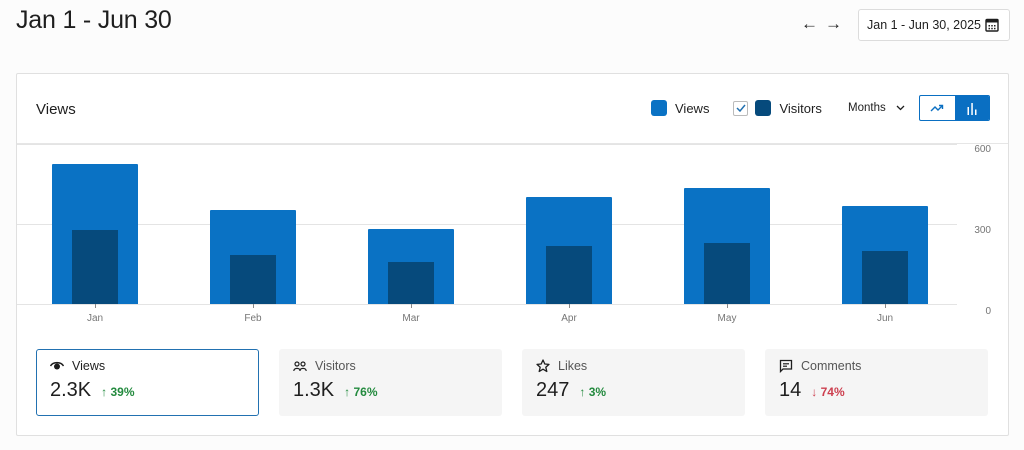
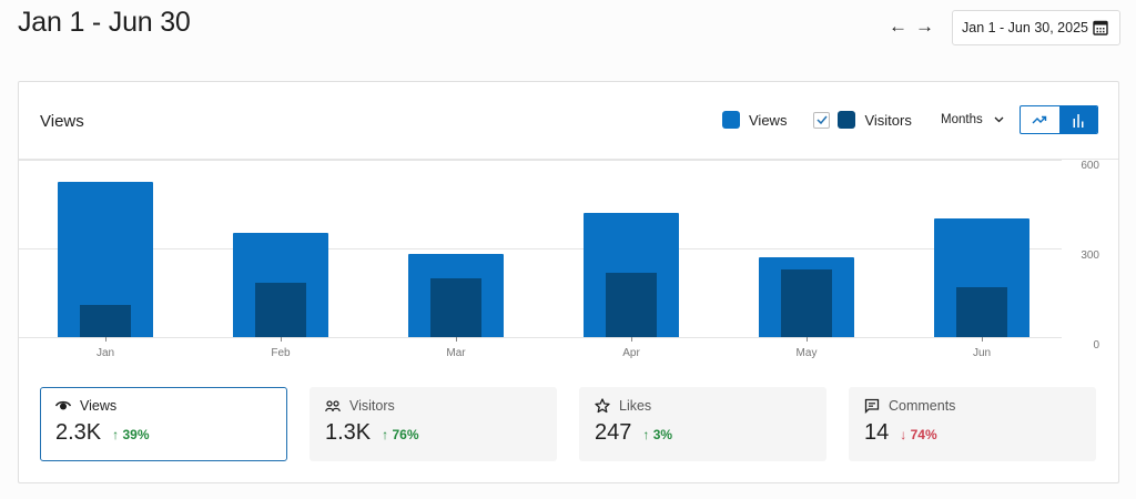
Visitors/Jan: 280 -> 110
Visitors/Mar: 160 -> 200
Views/Apr: 400 -> 420
Views/May: 440 -> 270
Views/Jun: 370 -> 400
Visitors/Jun: 200 -> 170
